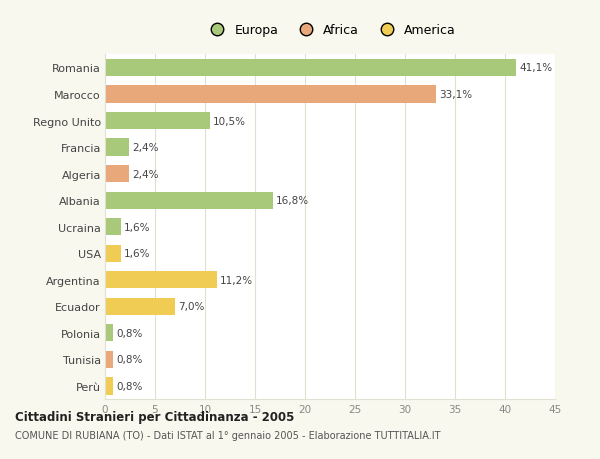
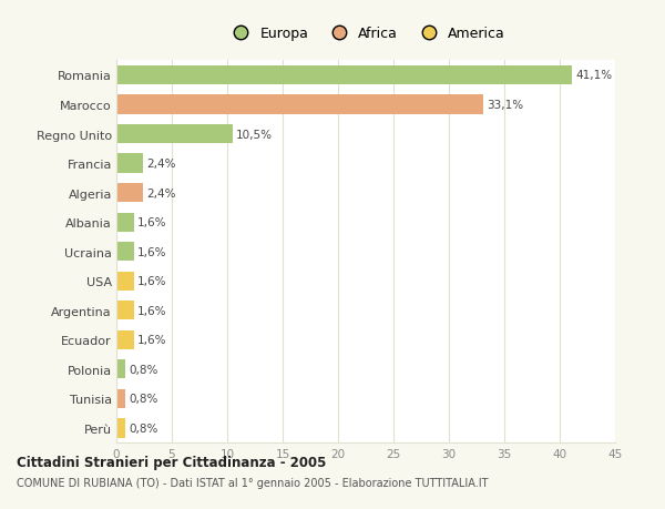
Albania: 16,8% -> 1,6%
Argentina: 11,2% -> 1,6%
Ecuador: 7,0% -> 1,6%
